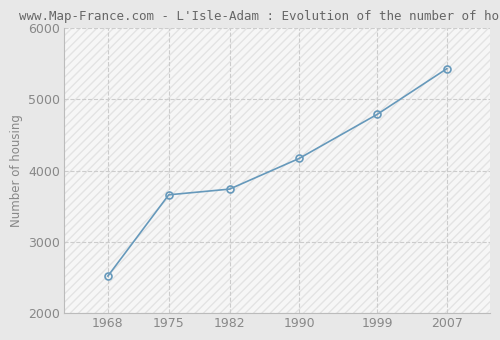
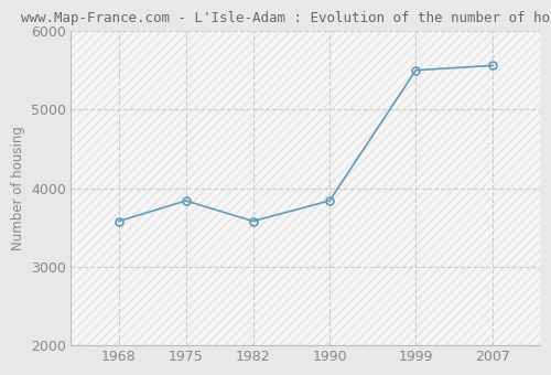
1968: 2520 -> 3580
1975: 3660 -> 3840
1982: 3740 -> 3580
1990: 4170 -> 3840
1999: 4790 -> 5500
2007: 5430 -> 5560
